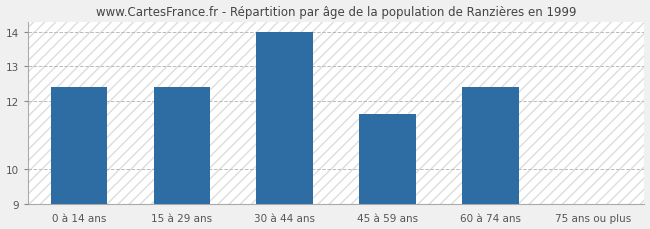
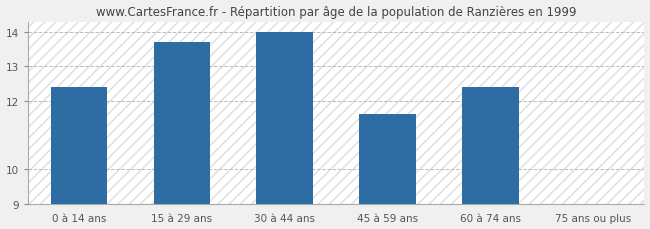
15 à 29 ans: 12.4 -> 13.7
